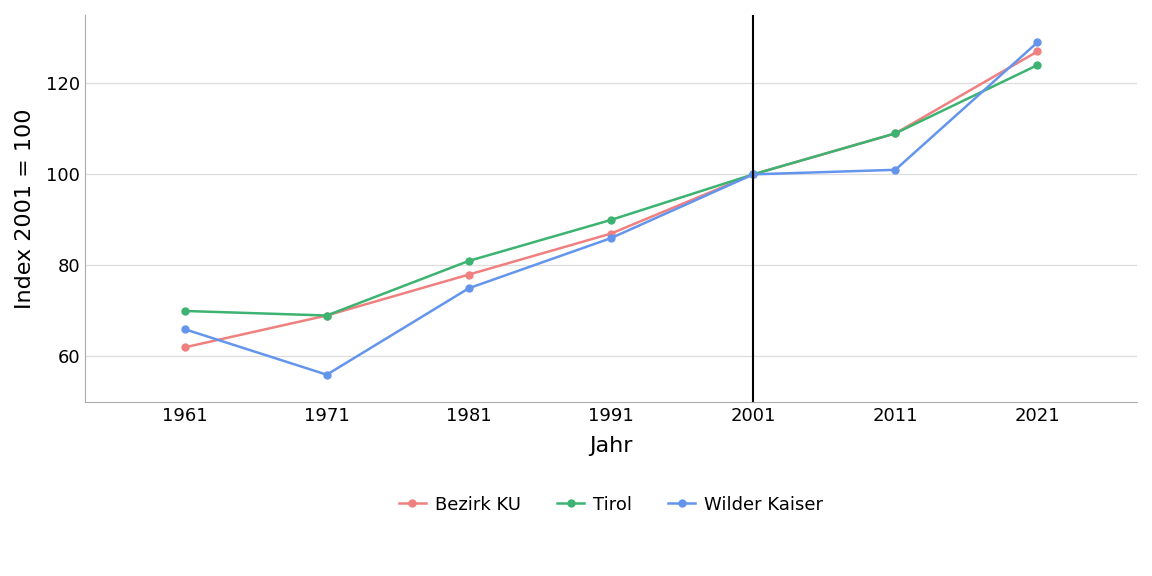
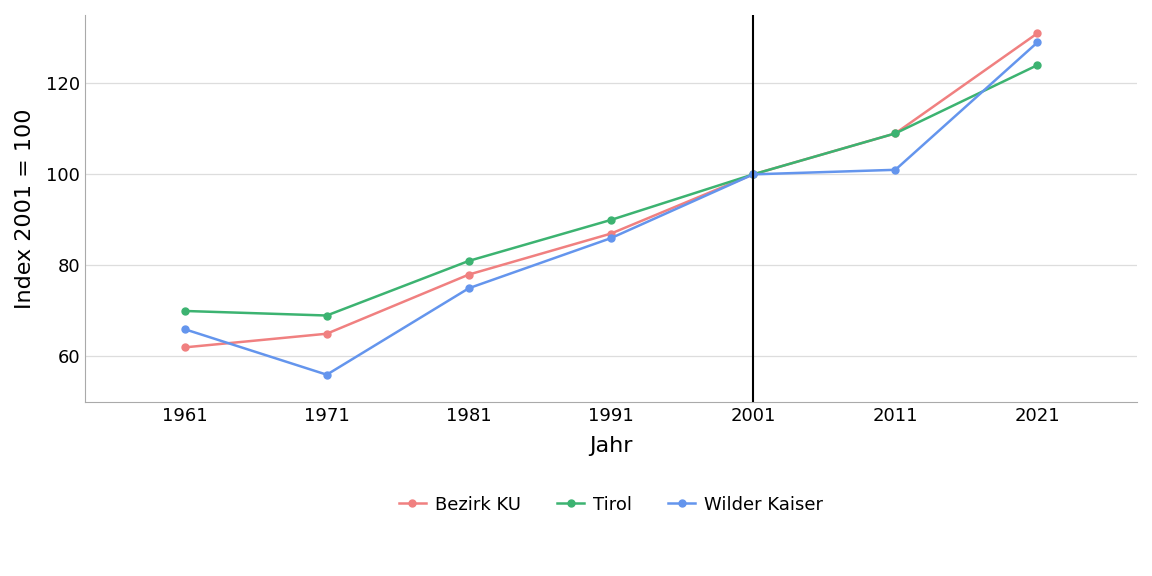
Bezirk KU/1971: 69 -> 65
Bezirk KU/2021: 127 -> 131
